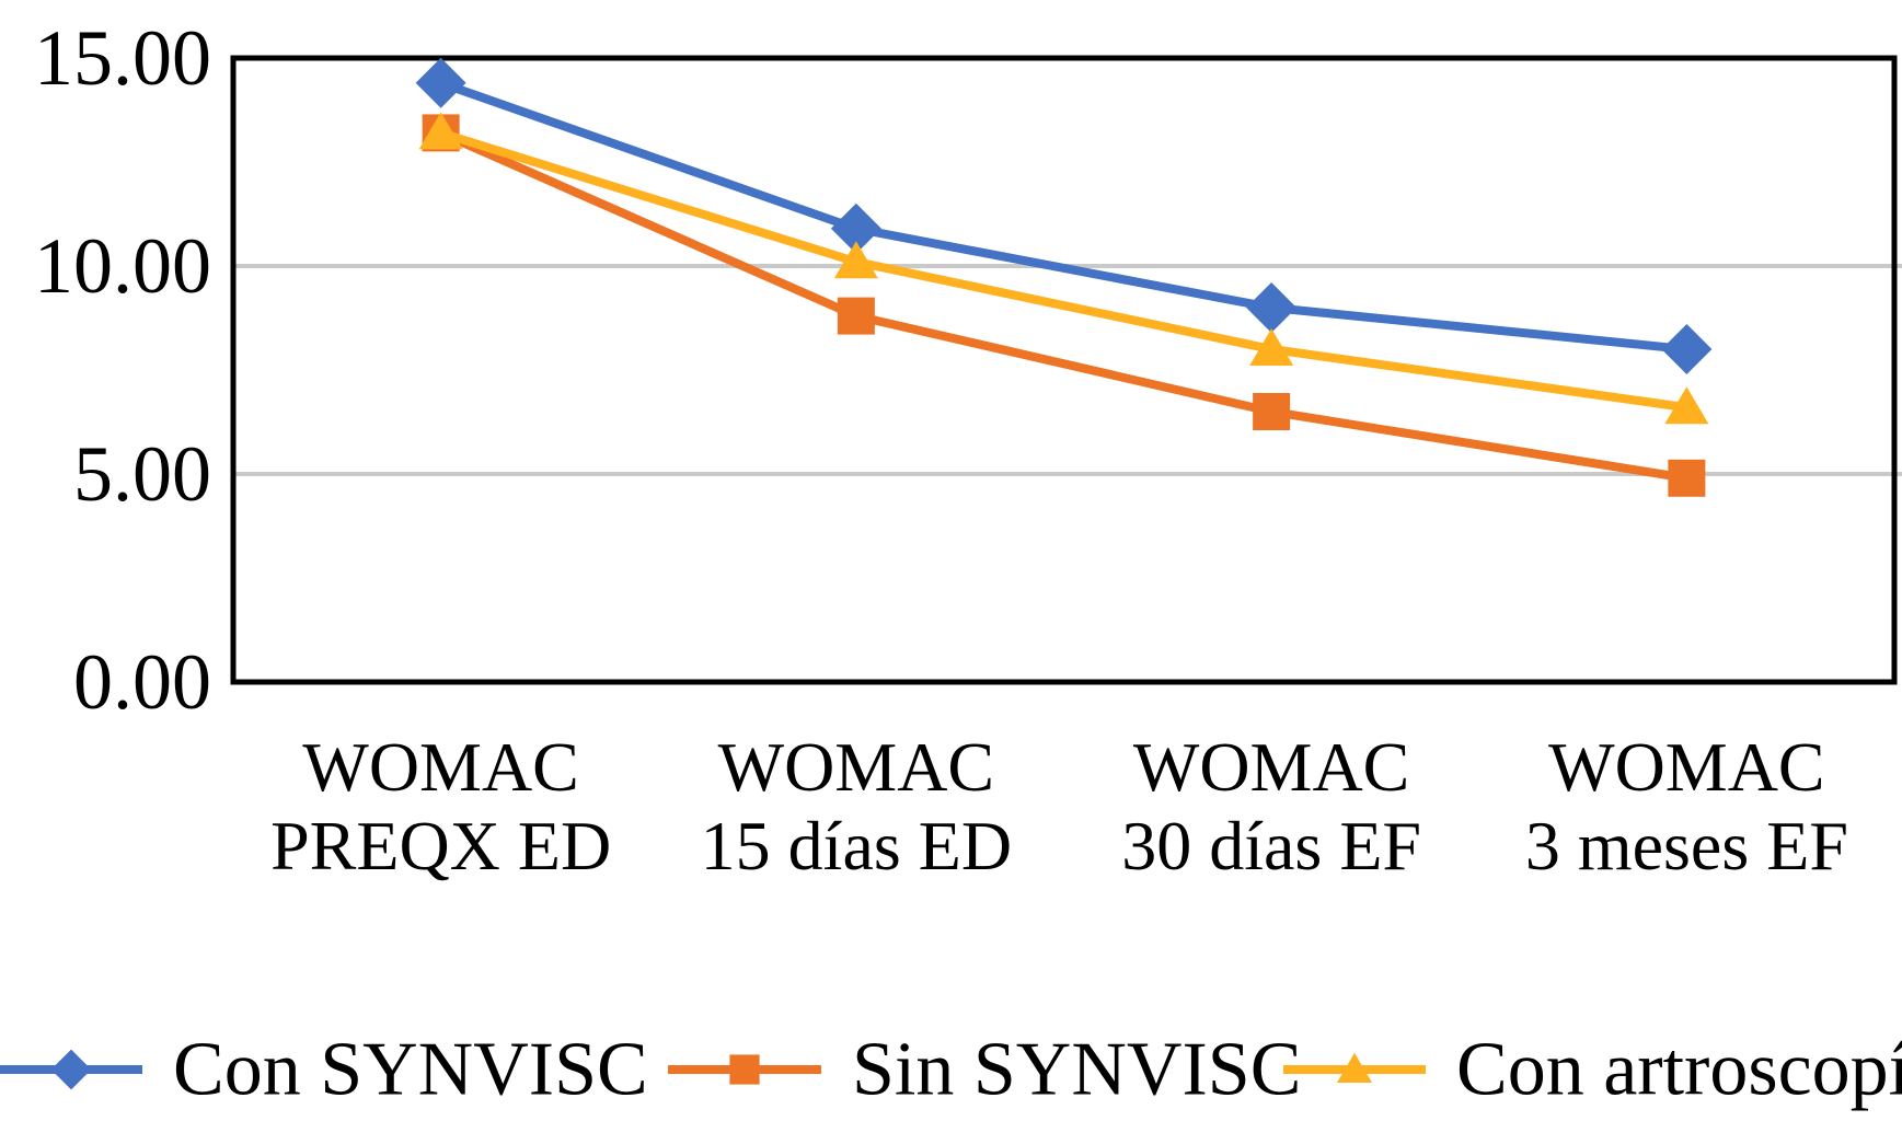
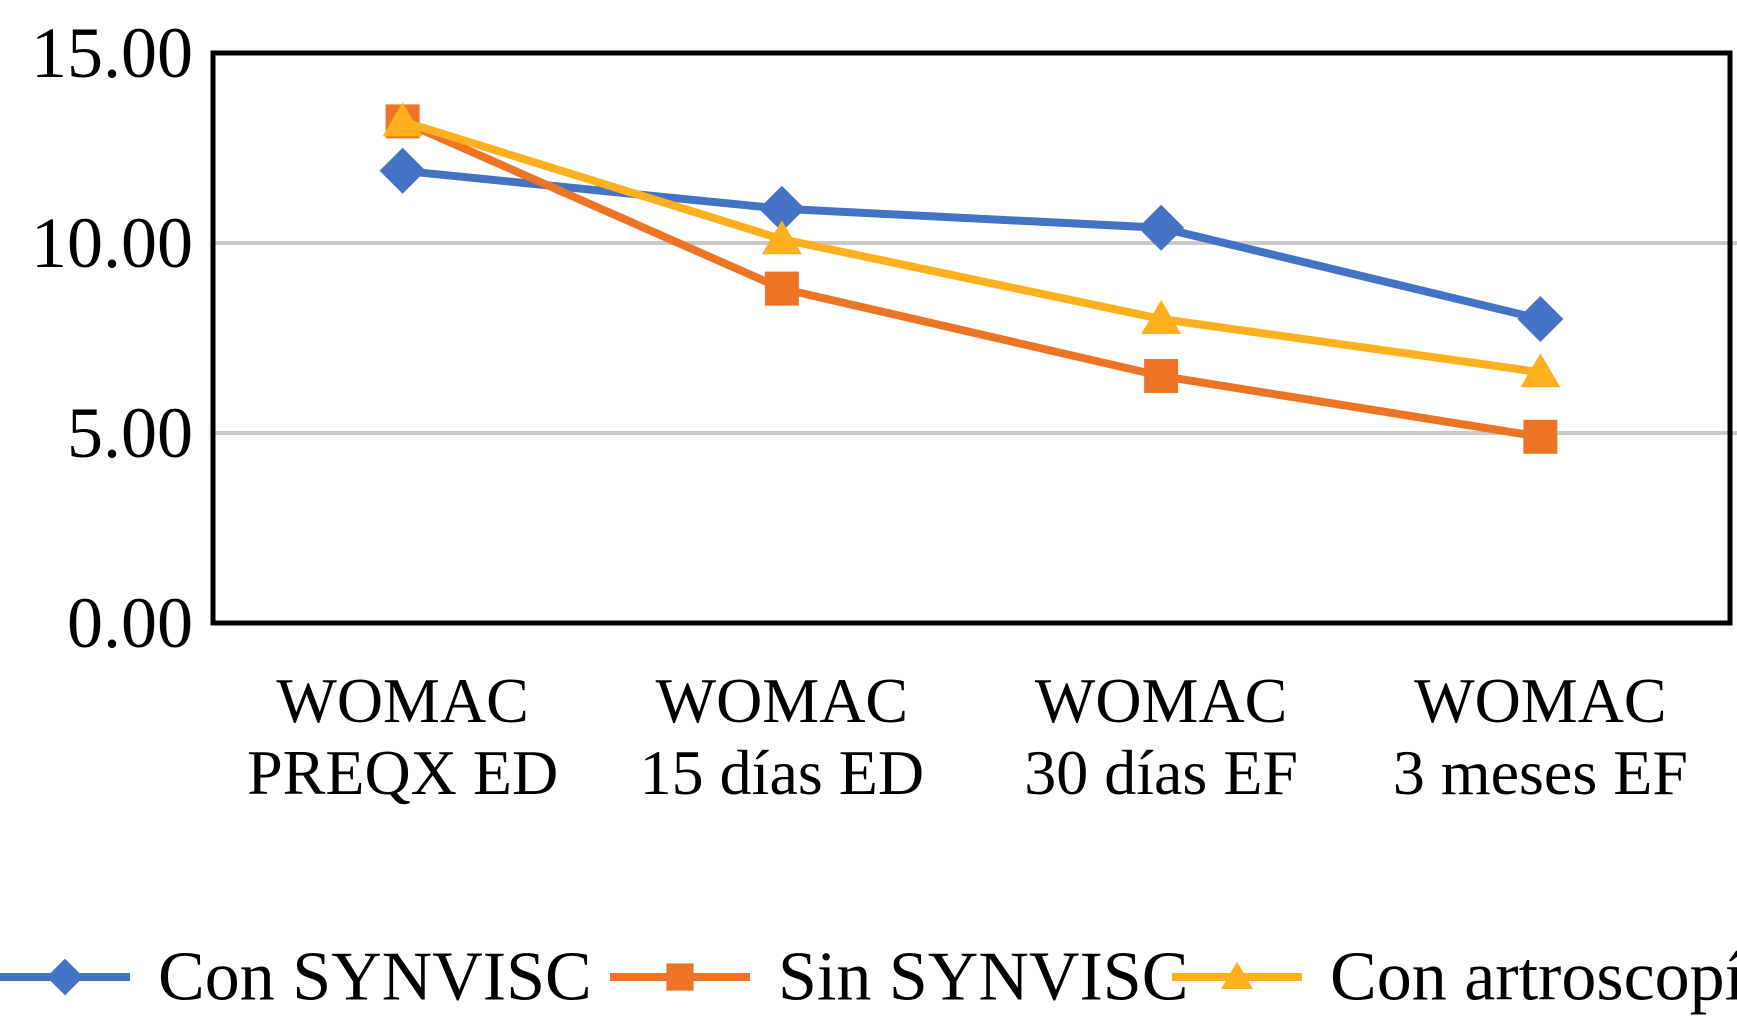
Con SYNVISC/WOMAC PREQX ED: 14.4 -> 11.9
Con SYNVISC/WOMAC 30 días EF: 9.0 -> 10.4
